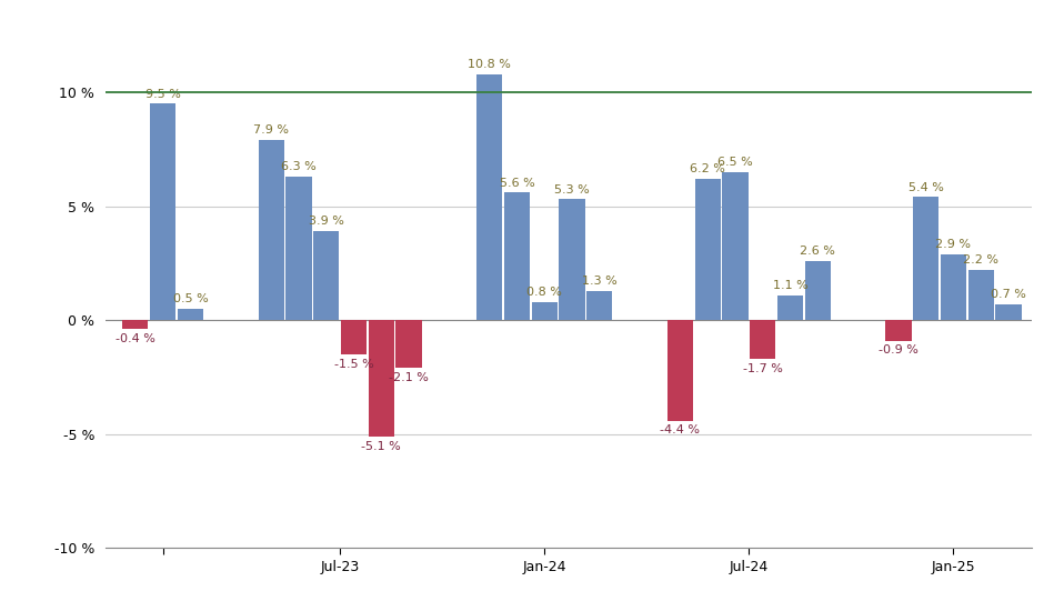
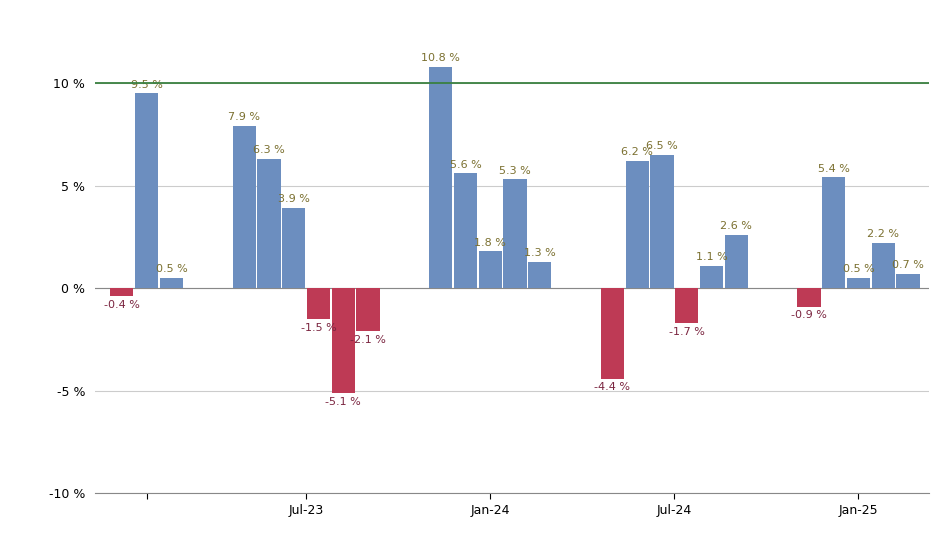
Jan-24: 0.8 -> 1.8
Jan-25: 2.9 -> 0.5
